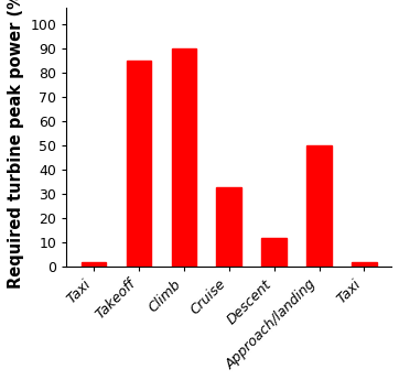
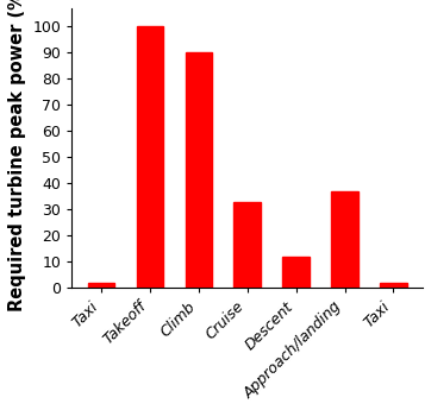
Takeoff: 85 -> 100
Approach/landing: 50 -> 37
